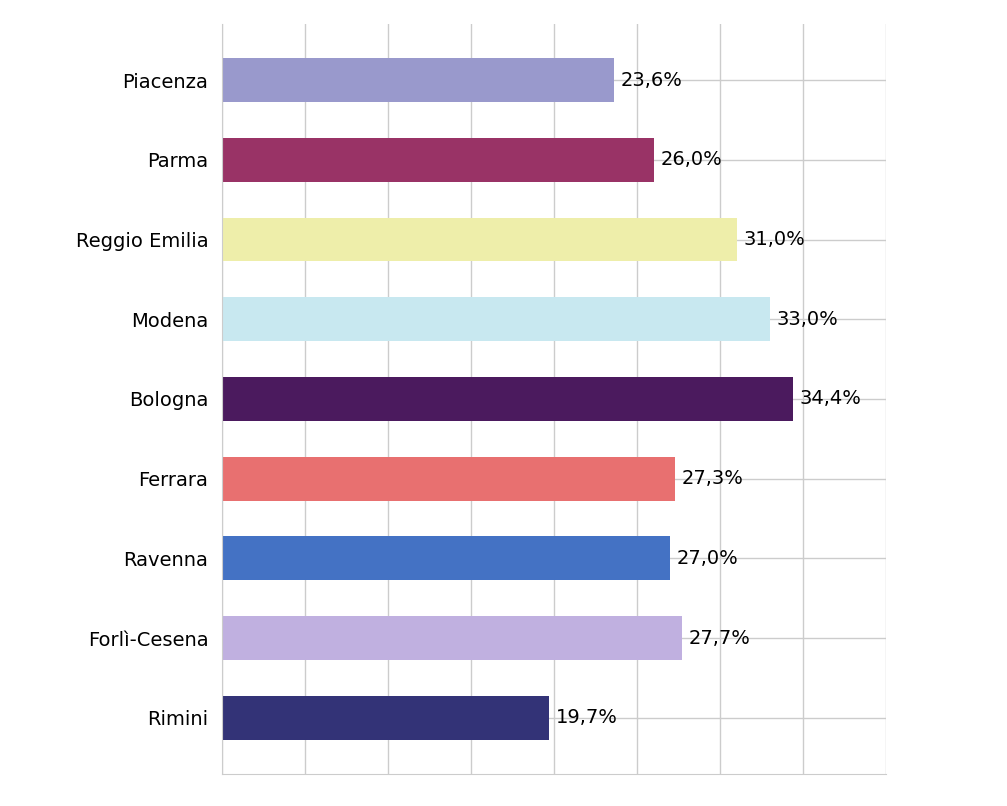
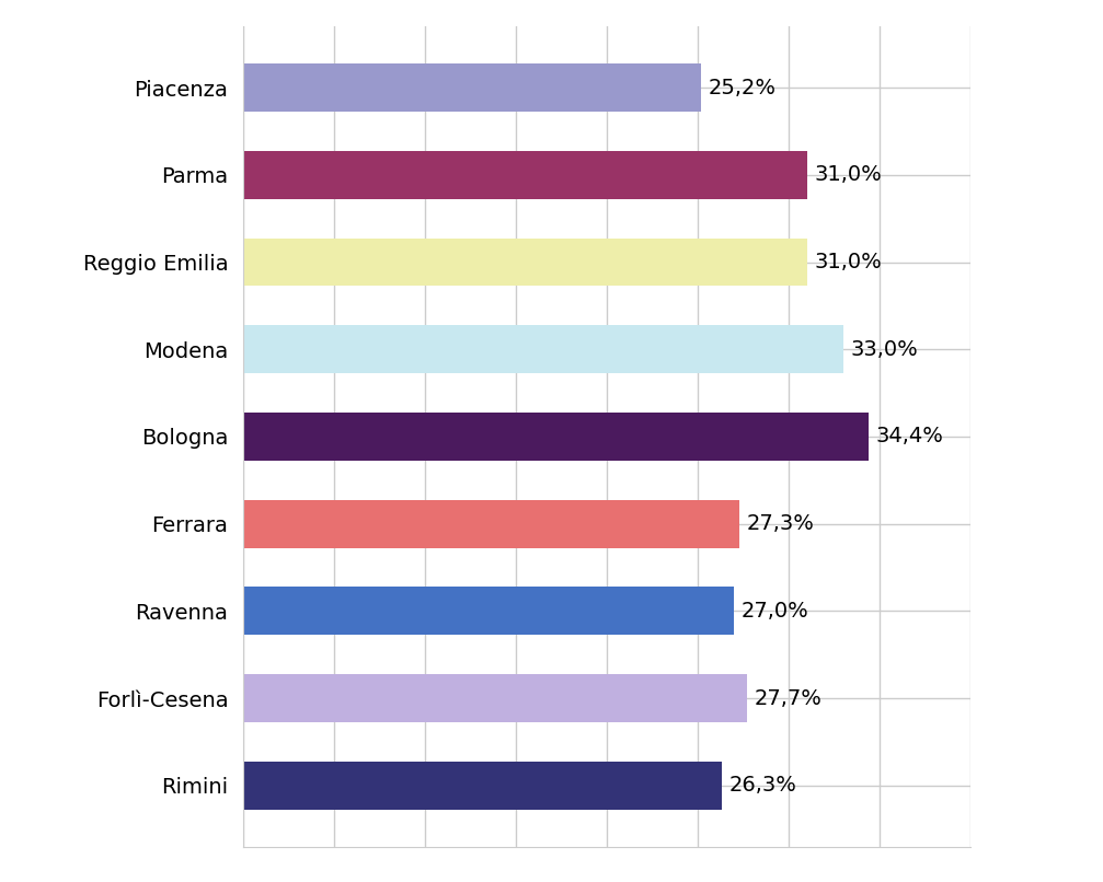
Piacenza: 23,6% -> 25,2%
Parma: 26,0% -> 31,0%
Rimini: 19,7% -> 26,3%
